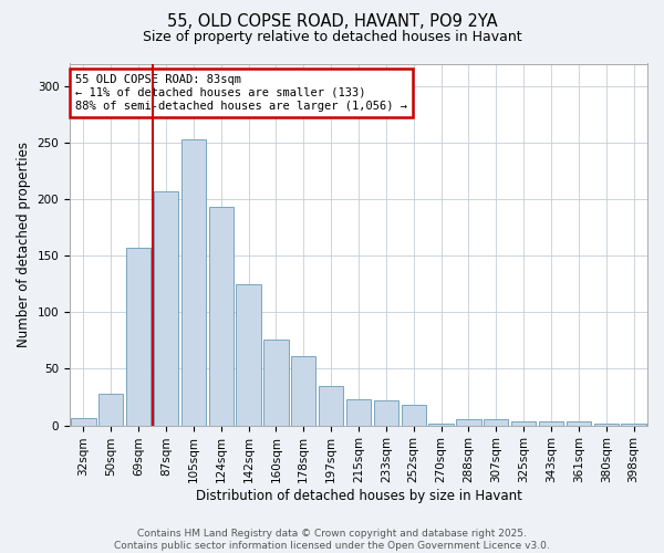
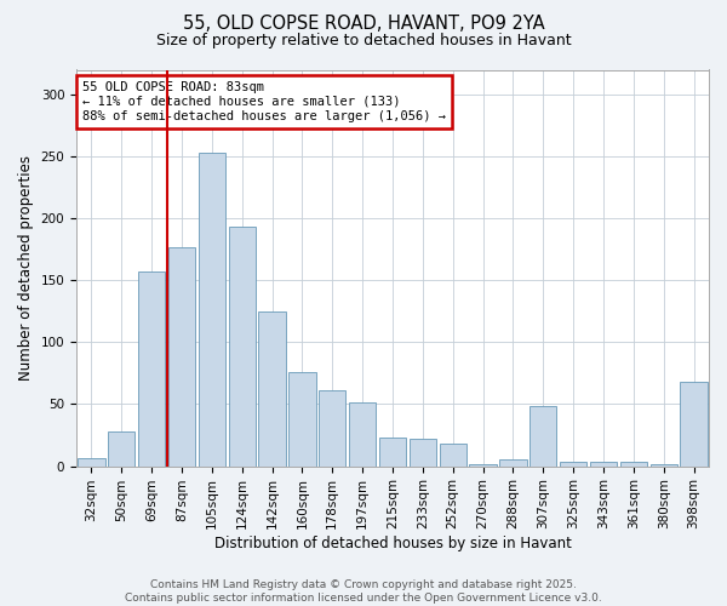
87sqm: 207 -> 177
197sqm: 35 -> 51
307sqm: 5 -> 49
398sqm: 2 -> 68
